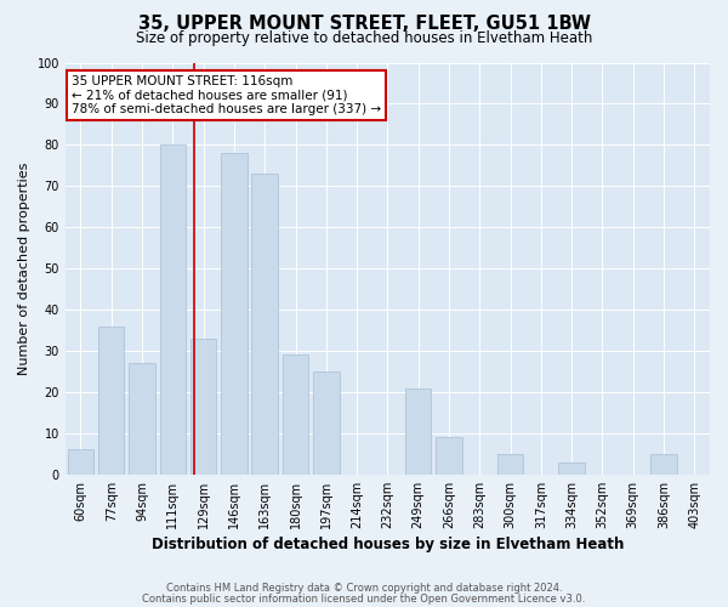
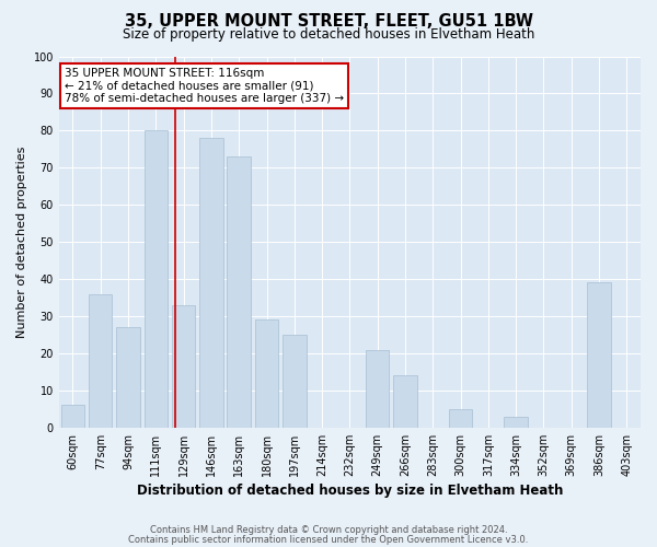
266sqm: 9 -> 14
386sqm: 5 -> 39
